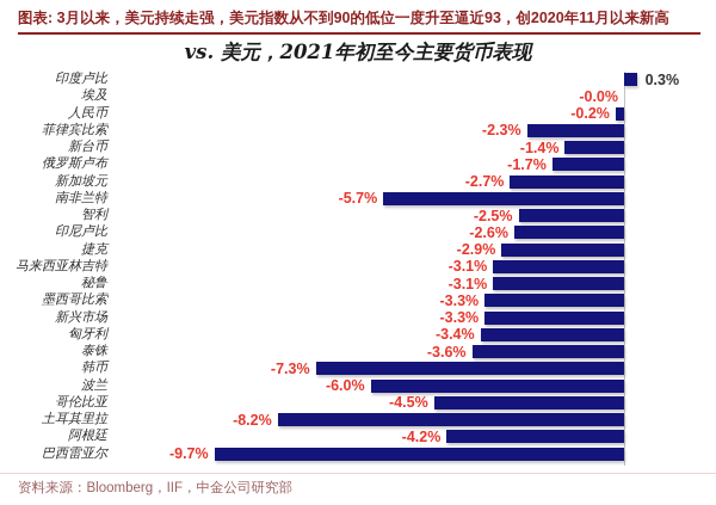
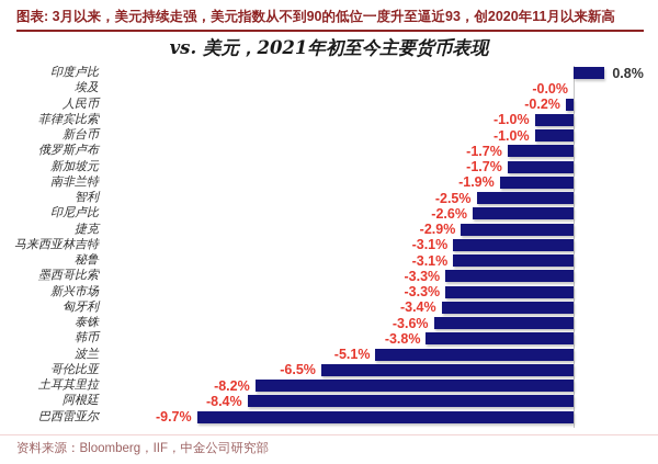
印度卢比: 0.3% -> 0.8%
菲律宾比索: -2.3% -> -1.0%
新台币: -1.4% -> -1.0%
新加坡元: -2.7% -> -1.7%
南非兰特: -5.7% -> -1.9%
韩币: -7.3% -> -3.8%
波兰: -6.0% -> -5.1%
哥伦比亚: -4.5% -> -6.5%
阿根廷: -4.2% -> -8.4%
